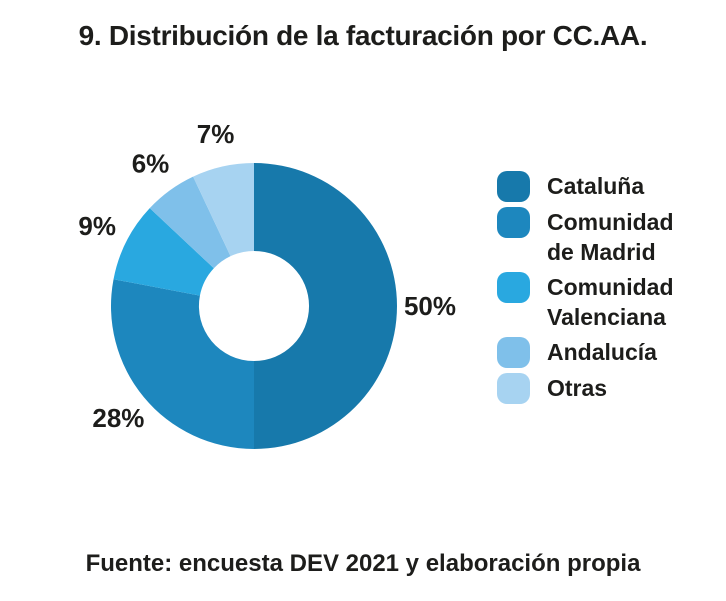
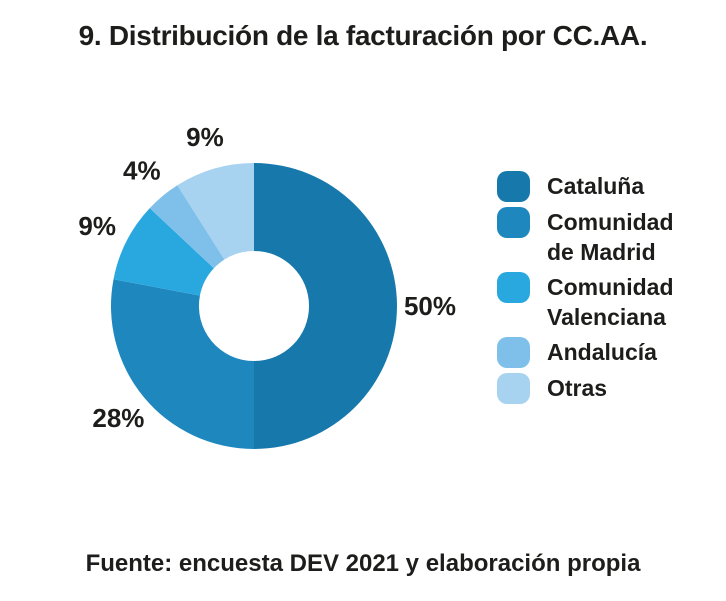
Andalucía: 6% -> 4%
Otras: 7% -> 9%
